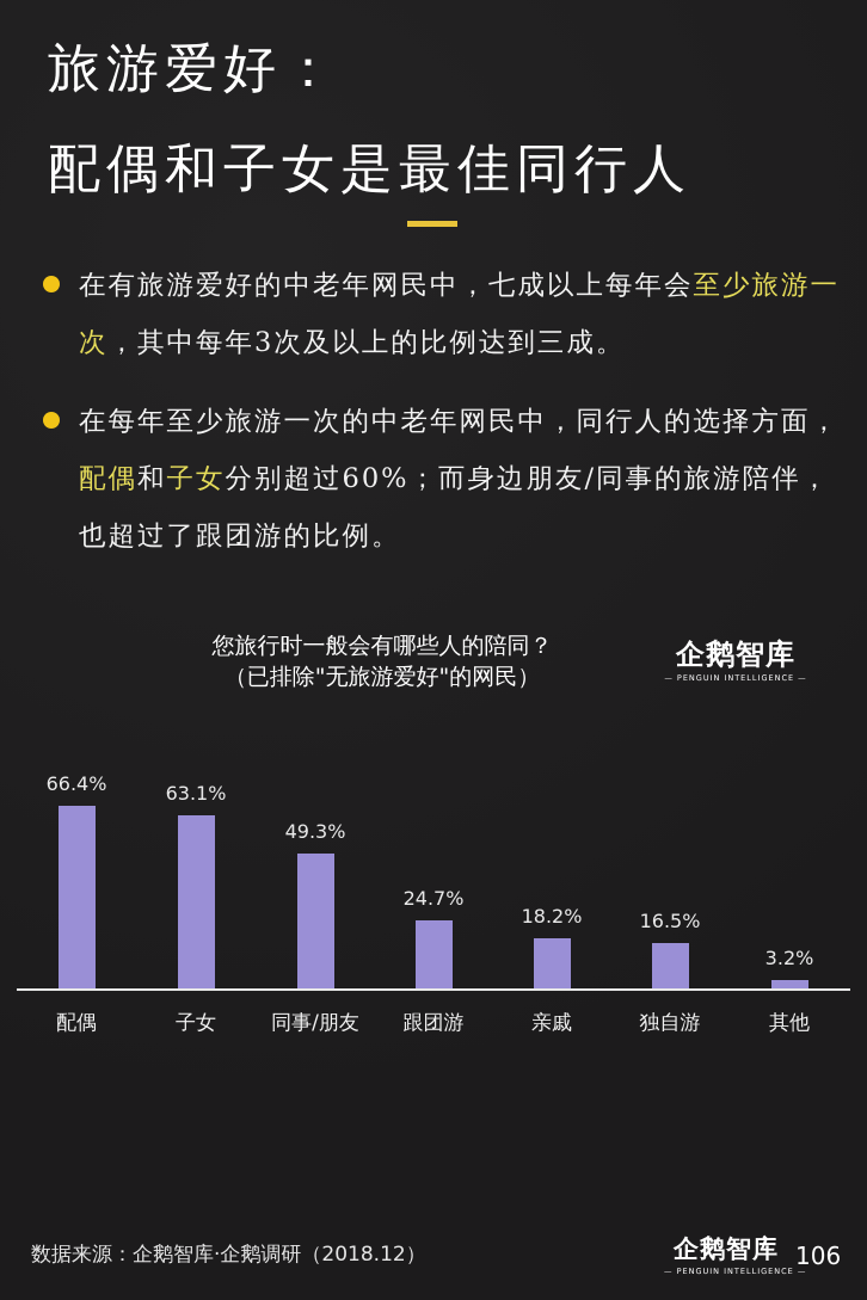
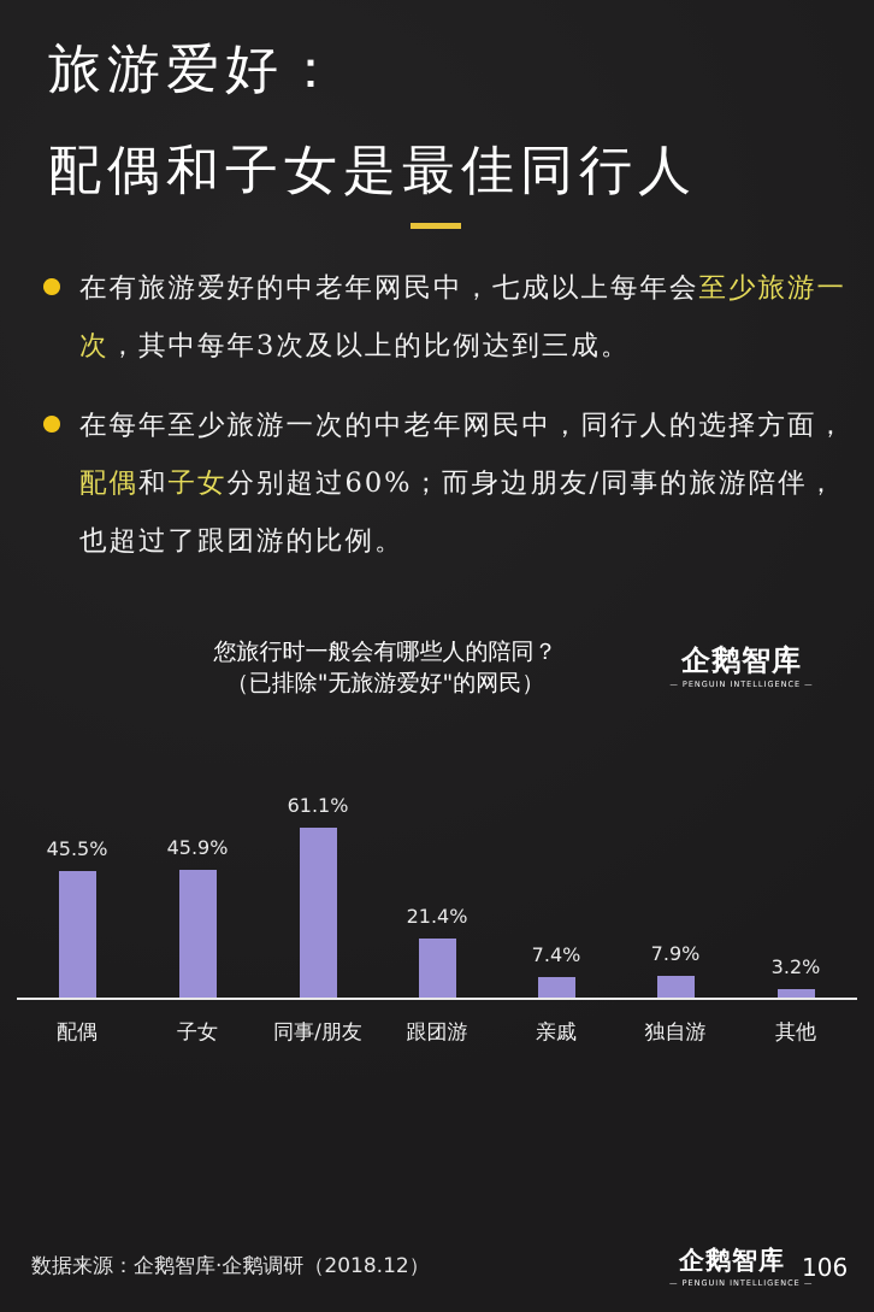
配偶: 66.4% -> 45.5%
子女: 63.1% -> 45.9%
同事/朋友: 49.3% -> 61.1%
跟团游: 24.7% -> 21.4%
亲戚: 18.2% -> 7.4%
独自游: 16.5% -> 7.9%
